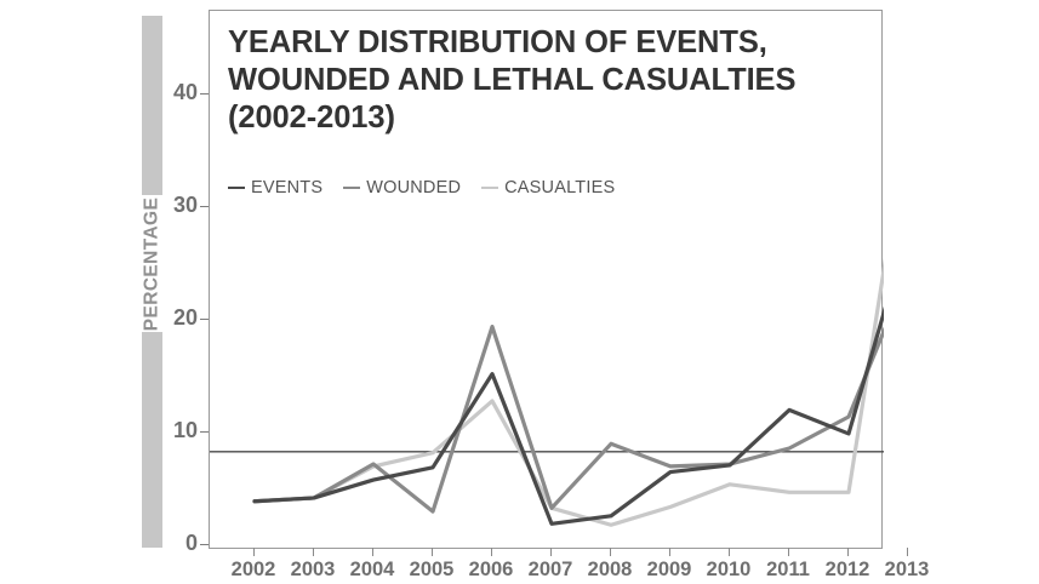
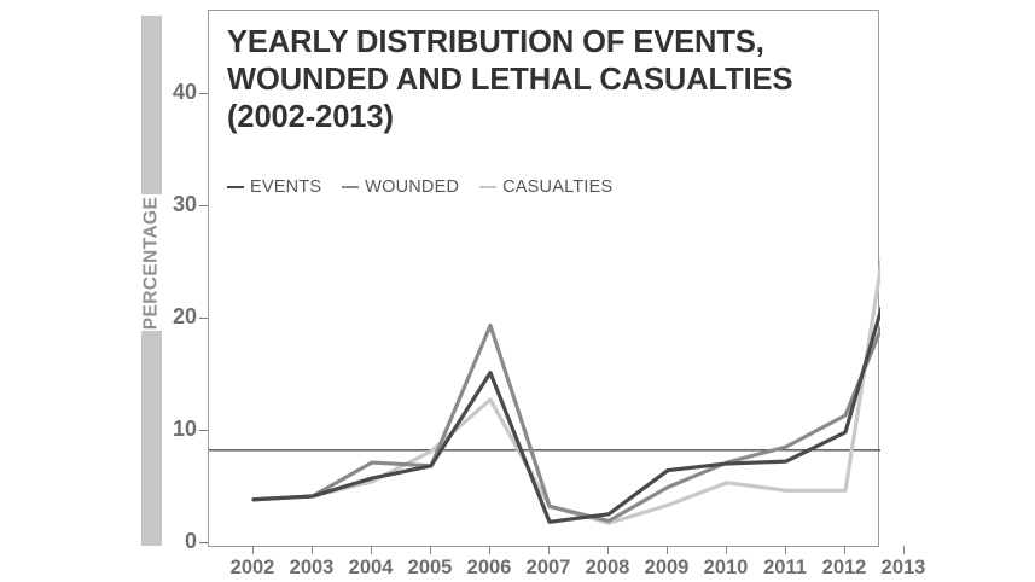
CASUALTIES/2004: 7 -> 6
WOUNDED/2005: 3 -> 7
WOUNDED/2008: 9 -> 2
WOUNDED/2009: 7 -> 5
EVENTS/2011: 12 -> 7
